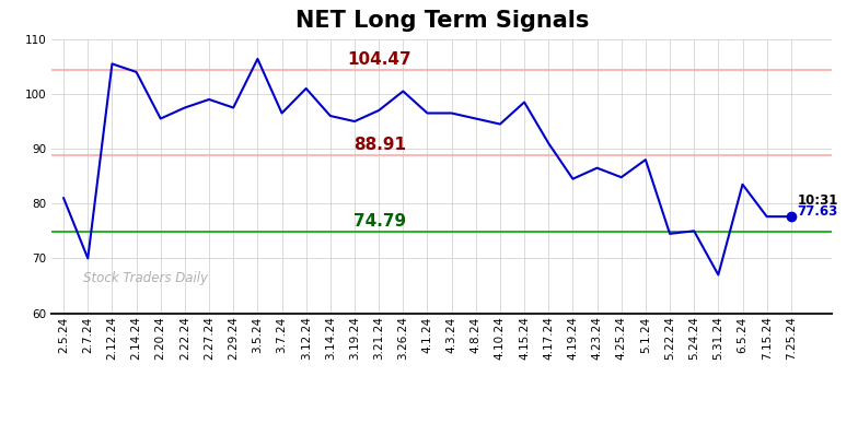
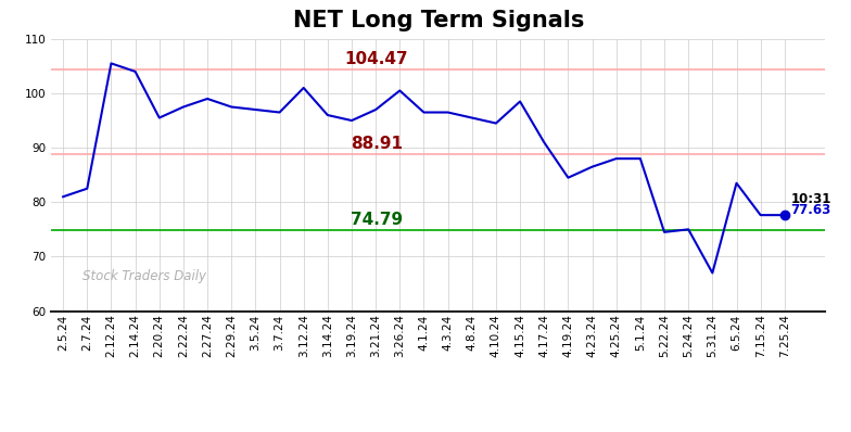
2.7.24: 70.0 -> 82.5
3.5.24: 106.4 -> 97.0
4.25.24: 84.8 -> 88.0
